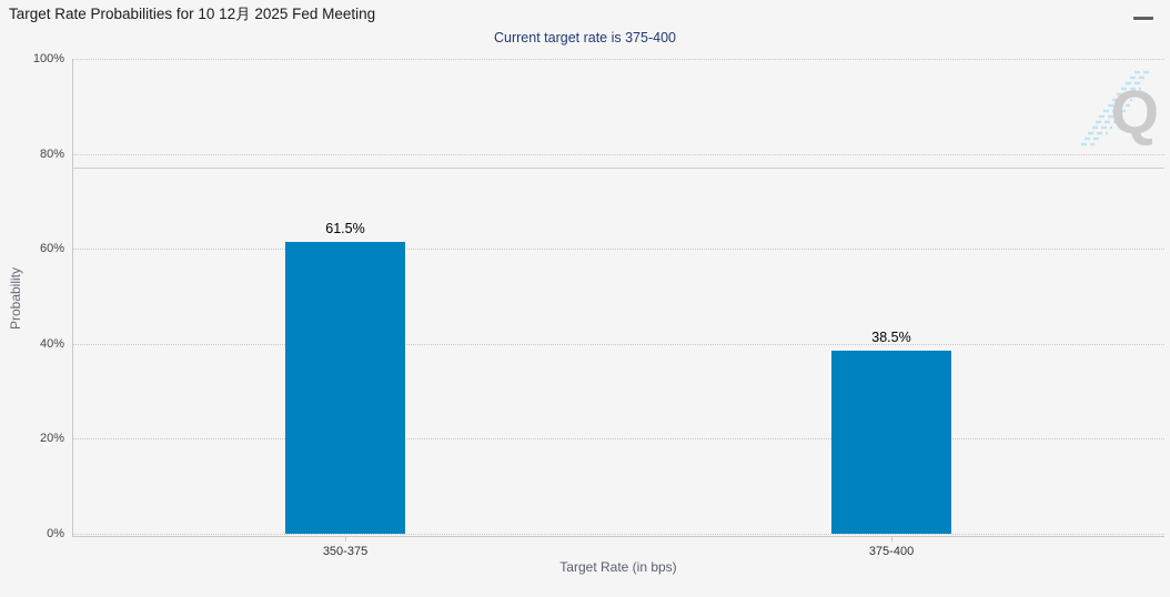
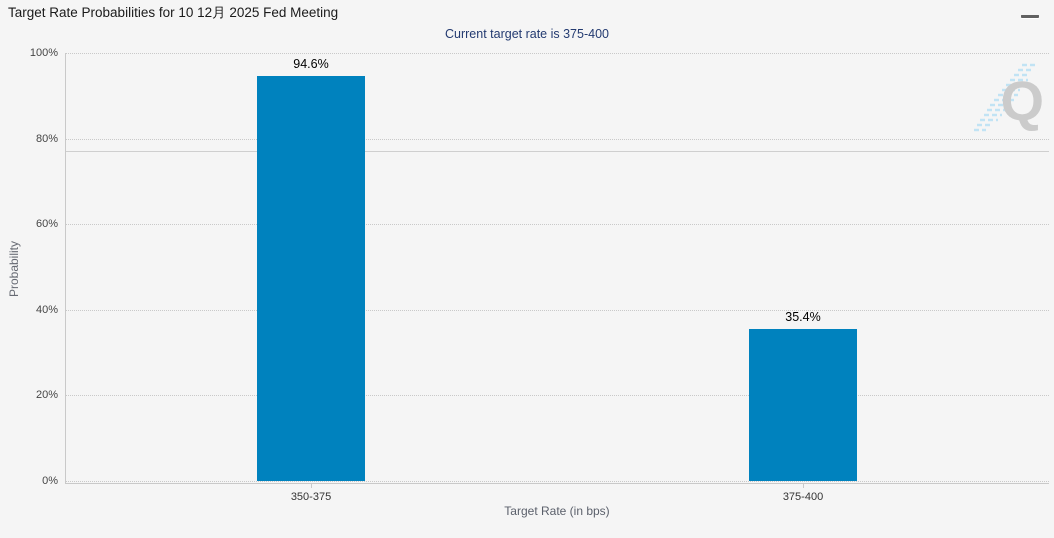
350-375: 61.5% -> 94.6%
375-400: 38.5% -> 35.4%
